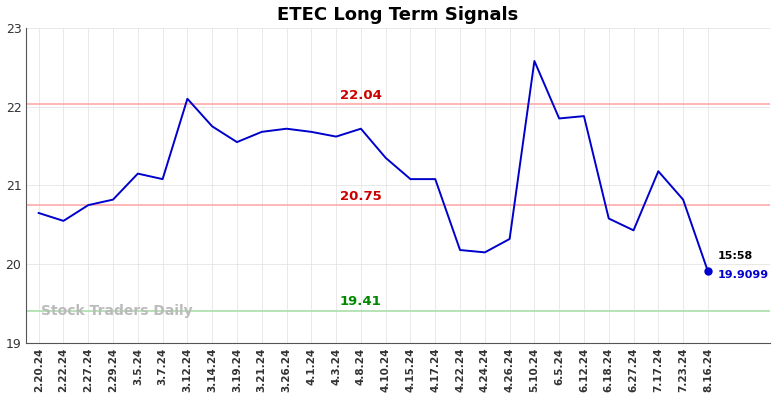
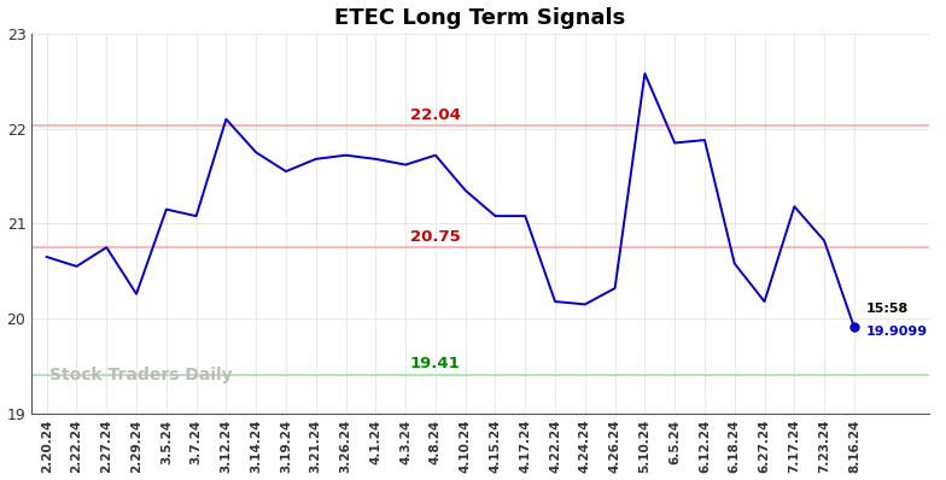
2.29.24: 20.82 -> 20.26
6.27.24: 20.43 -> 20.18
